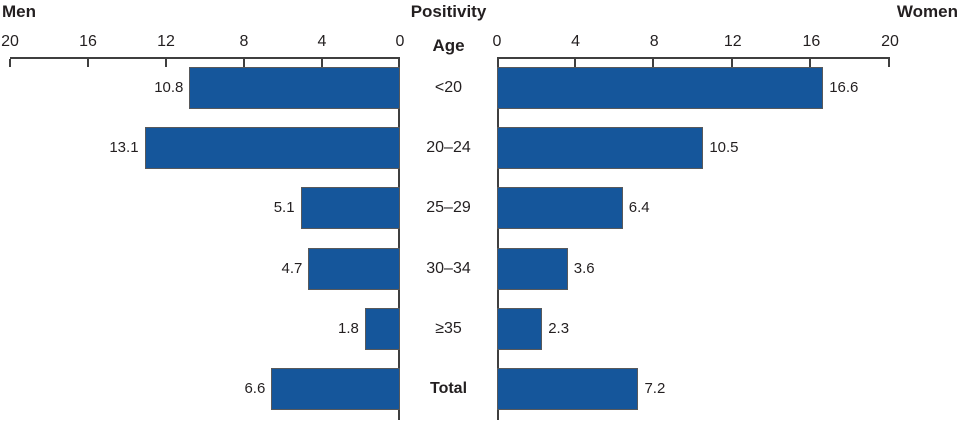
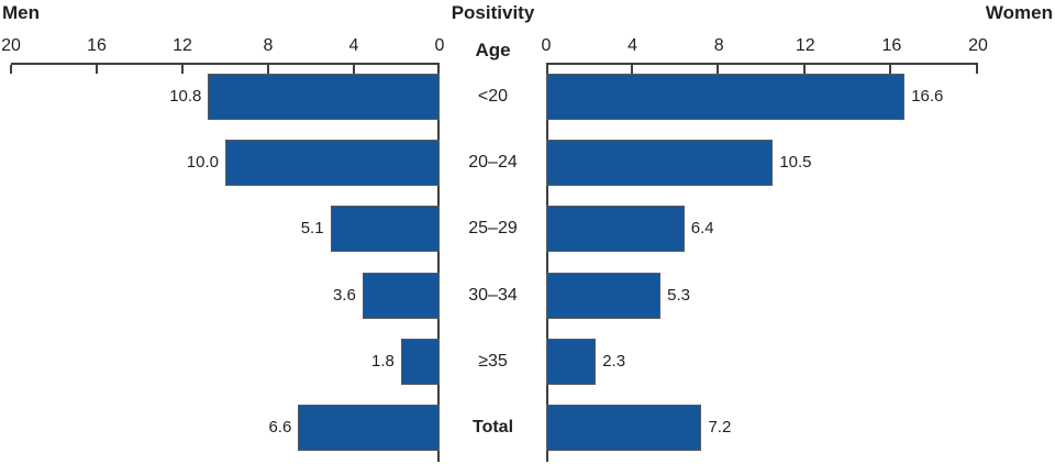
Men/20–24: 13.1 -> 10.0
Men/30–34: 4.7 -> 3.6
Women/30–34: 3.6 -> 5.3
